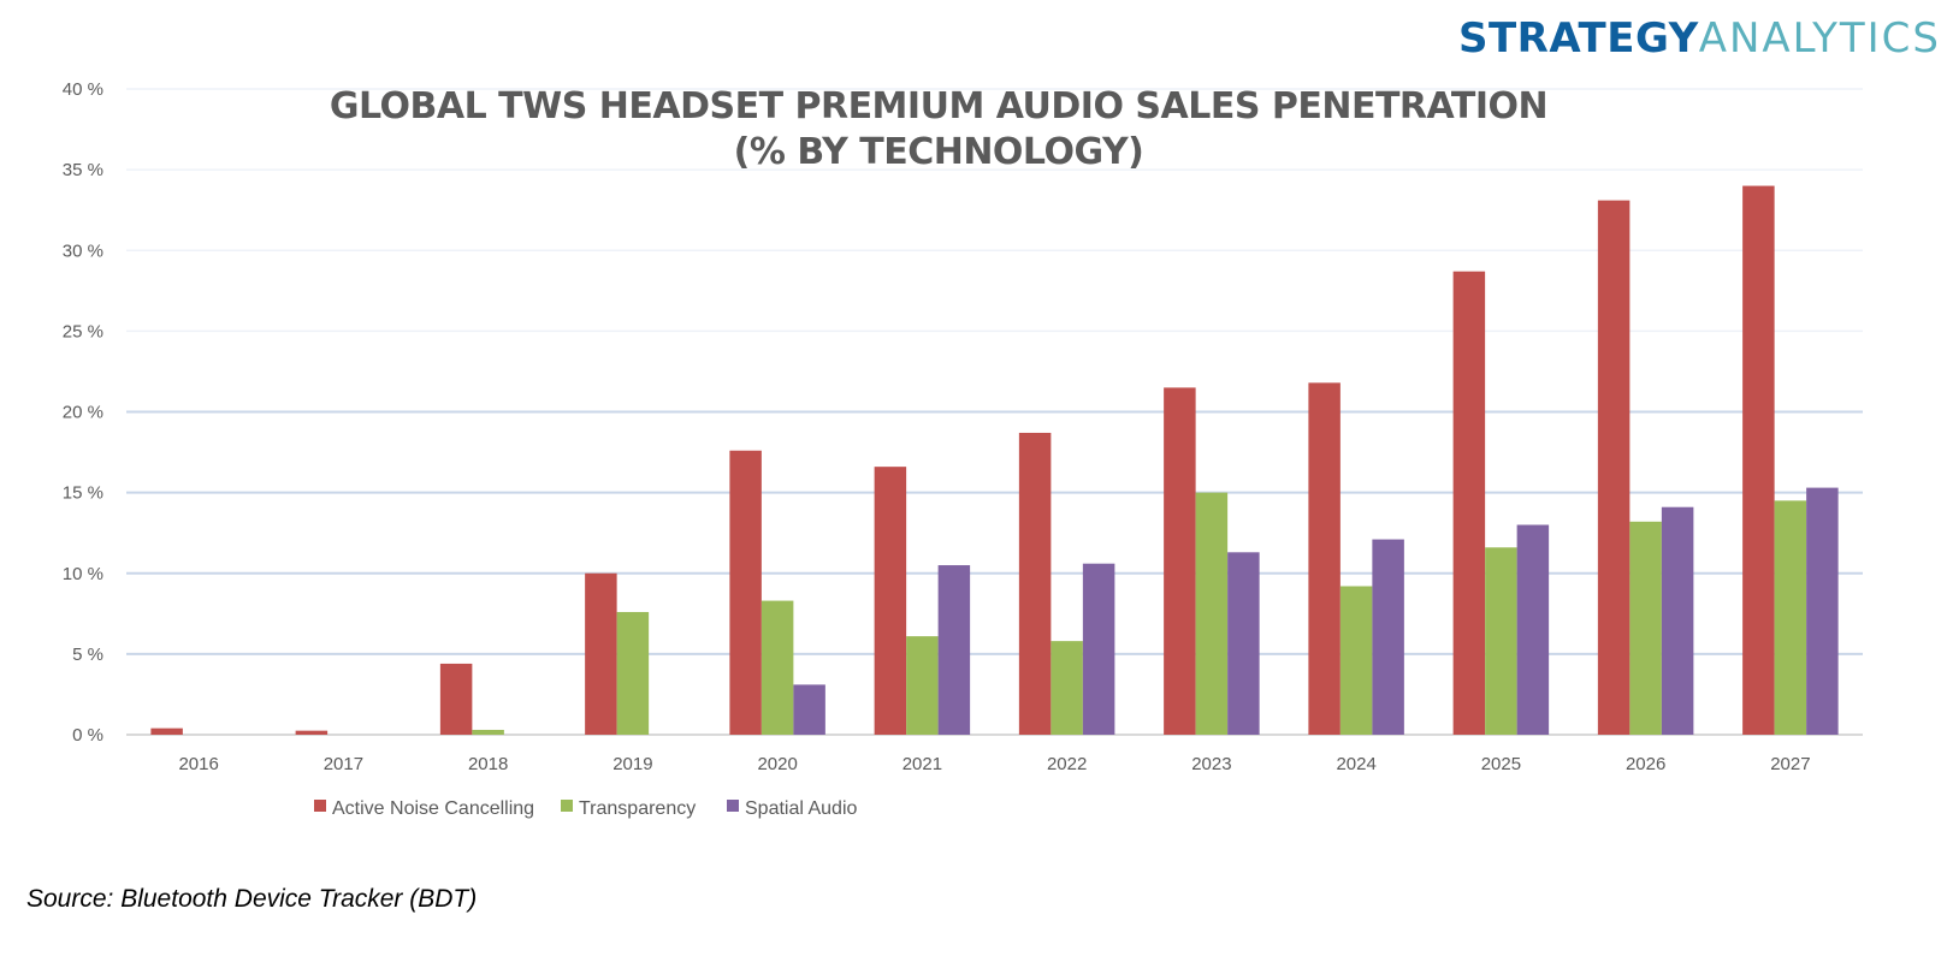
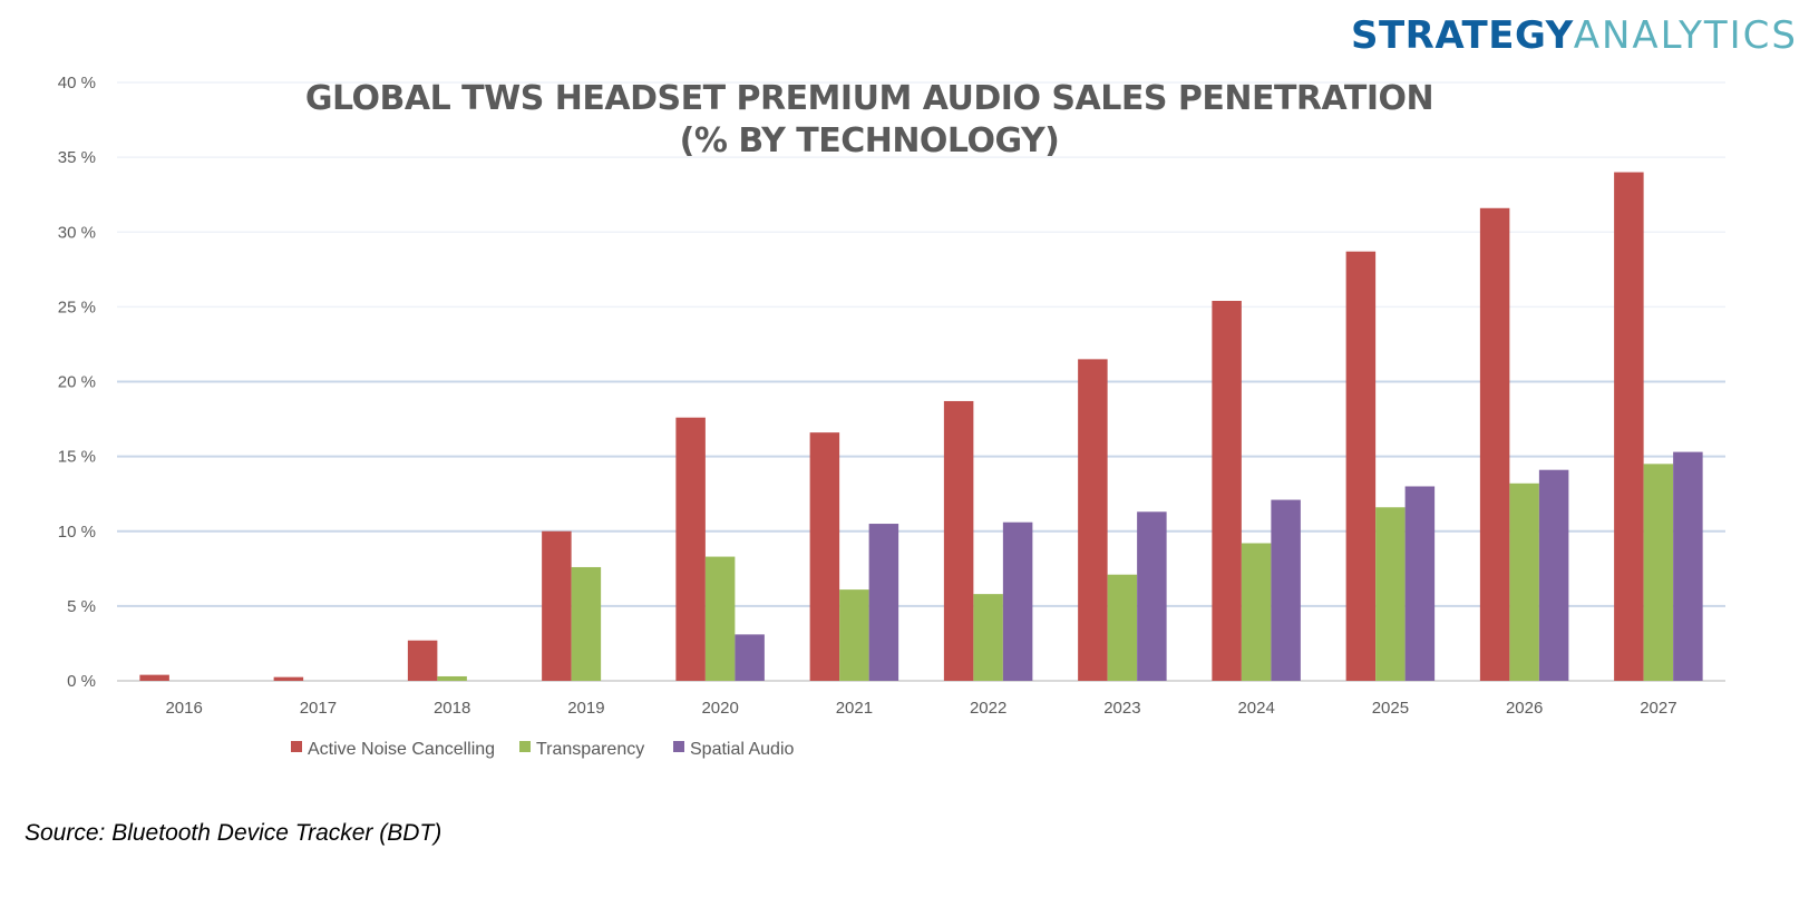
Active Noise Cancelling/2018: 4.4% -> 2.7%
Transparency/2023: 15.0% -> 7.1%
Active Noise Cancelling/2024: 21.8% -> 25.4%
Active Noise Cancelling/2026: 33.1% -> 31.6%
